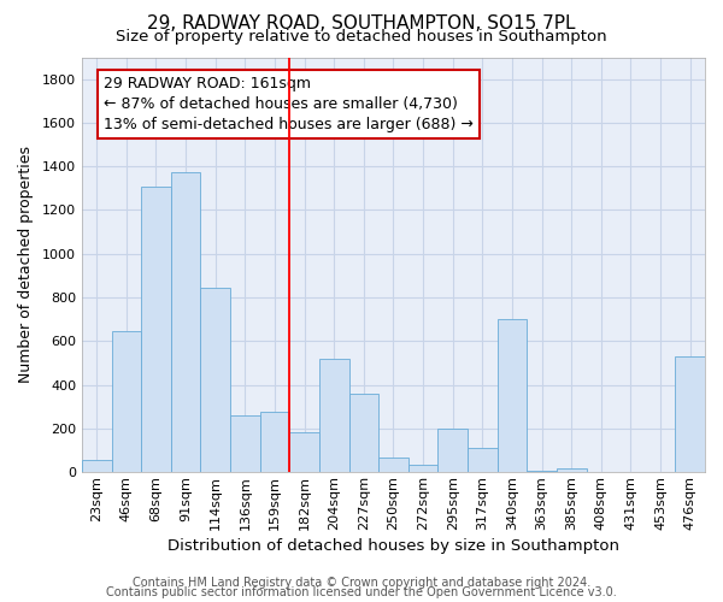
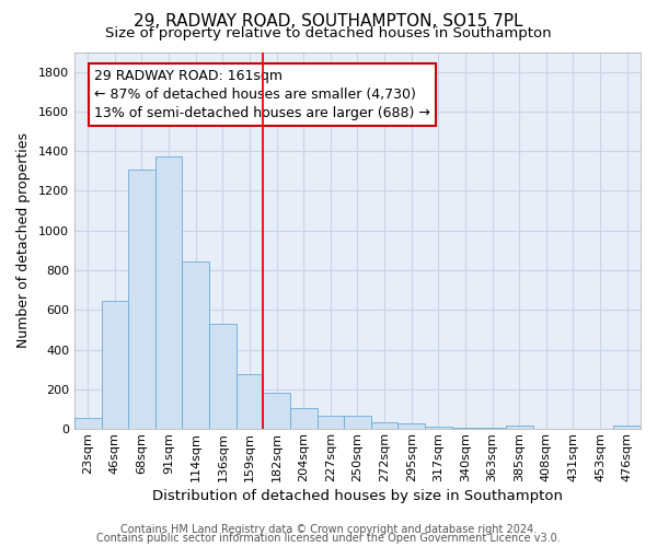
136sqm: 260 -> 530
204sqm: 520 -> 100
227sqm: 360 -> 60
295sqm: 200 -> 30
317sqm: 110 -> 10
340sqm: 700 -> 0
476sqm: 530 -> 20
